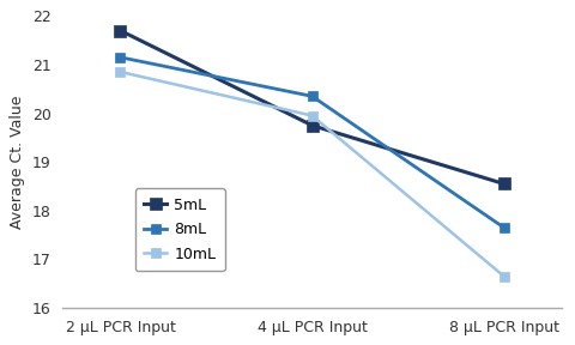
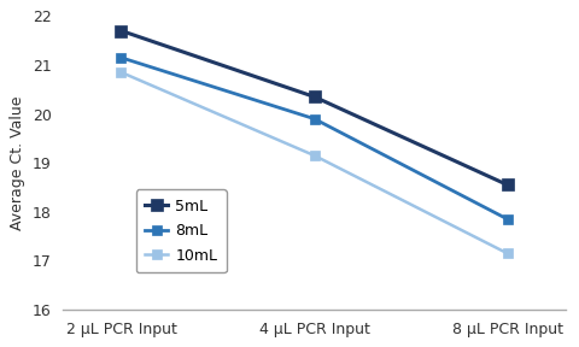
5mL/4 μL PCR Input: 19.75 -> 20.35
8mL/4 μL PCR Input: 20.35 -> 19.90
10mL/4 μL PCR Input: 19.95 -> 19.15
8mL/8 μL PCR Input: 17.65 -> 17.85
10mL/8 μL PCR Input: 16.65 -> 17.15
